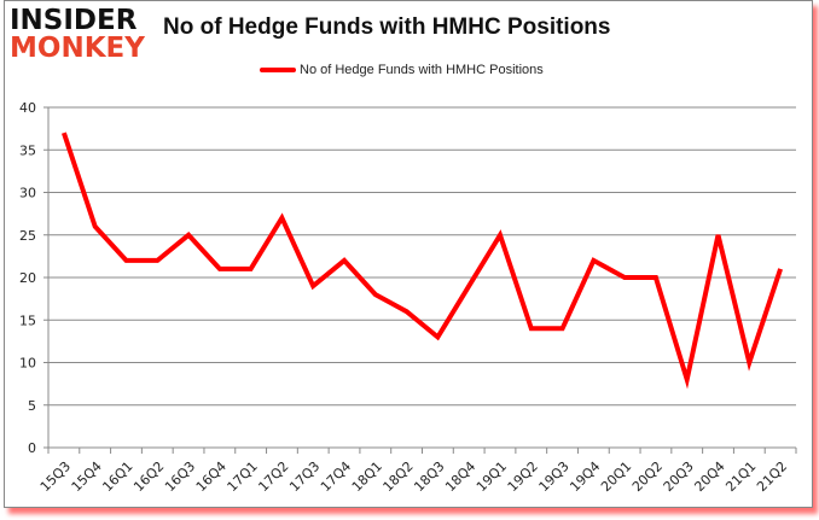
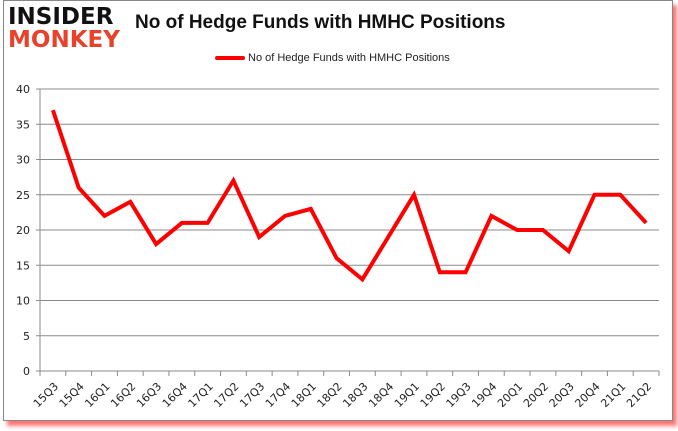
16Q2: 22 -> 24
16Q3: 25 -> 18
18Q1: 18 -> 23
20Q3: 8 -> 17
21Q1: 10 -> 25
